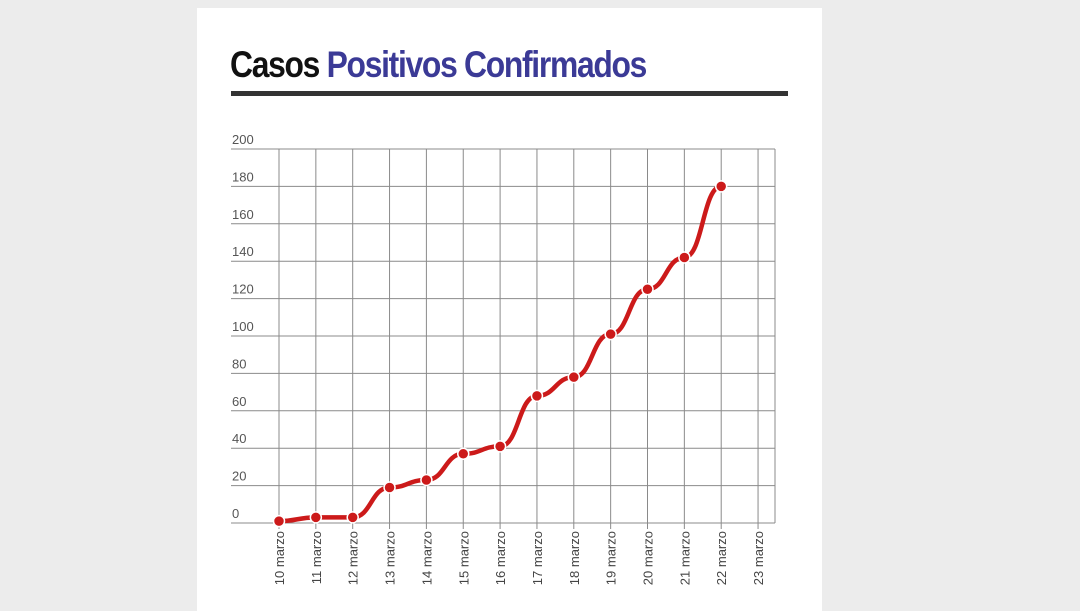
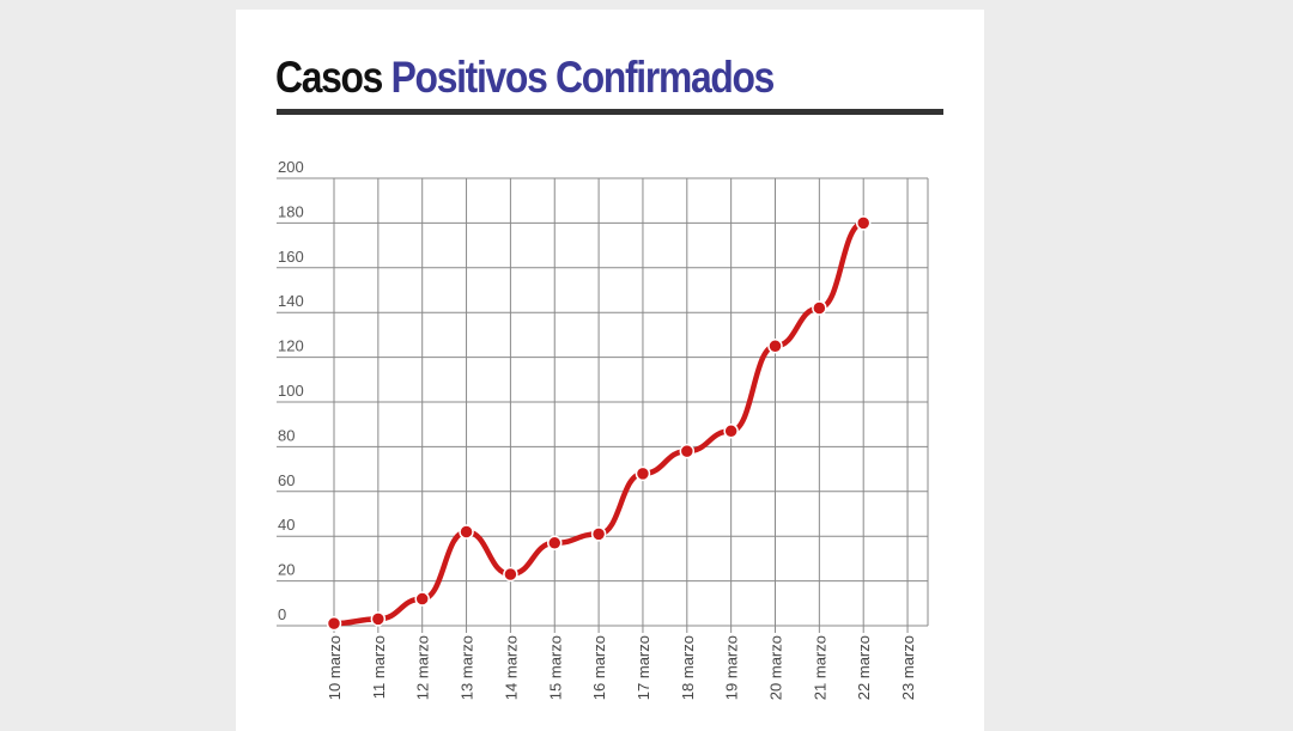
12 marzo: 3 -> 12
13 marzo: 19 -> 42
19 marzo: 101 -> 87
